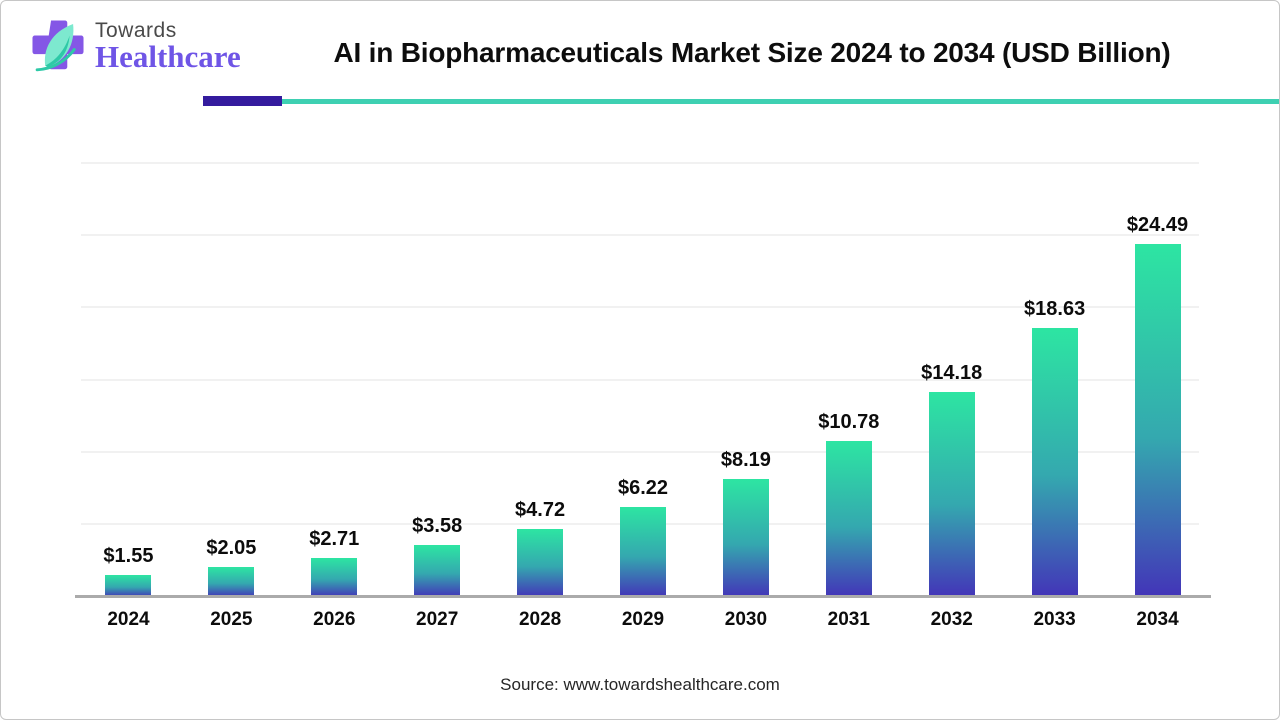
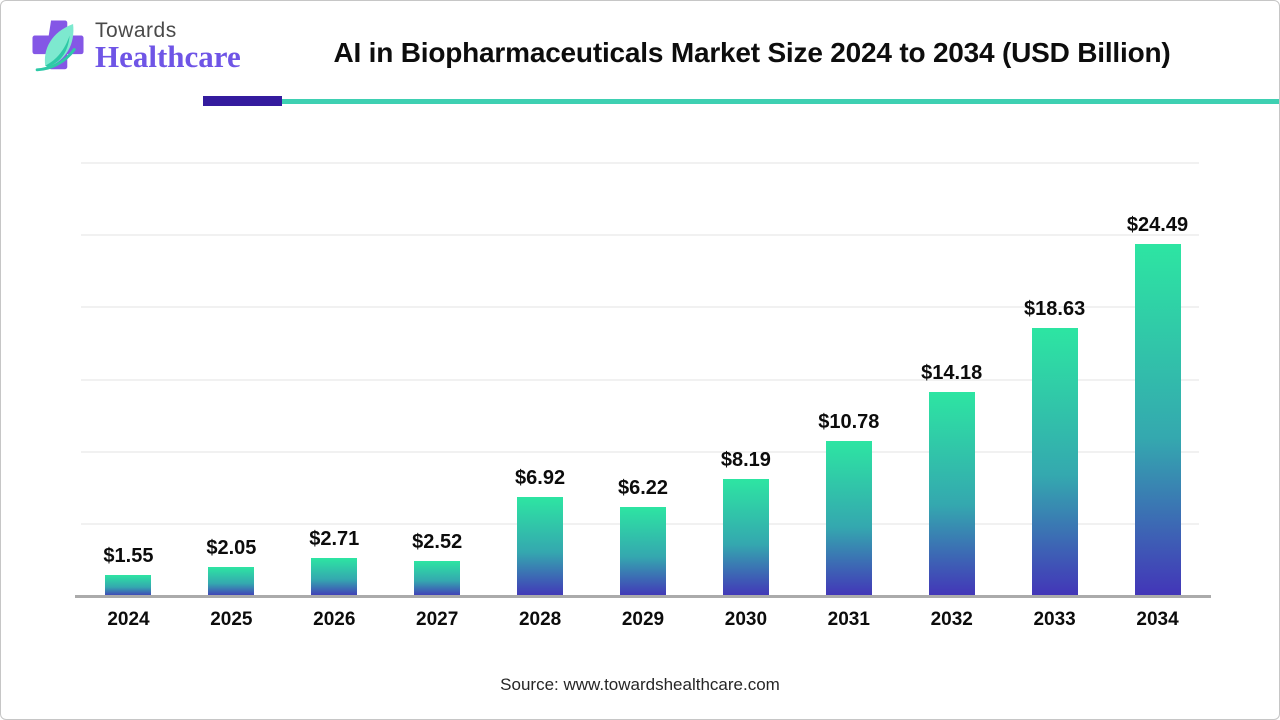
2027: $3.58 -> $2.52
2028: $4.72 -> $6.92
